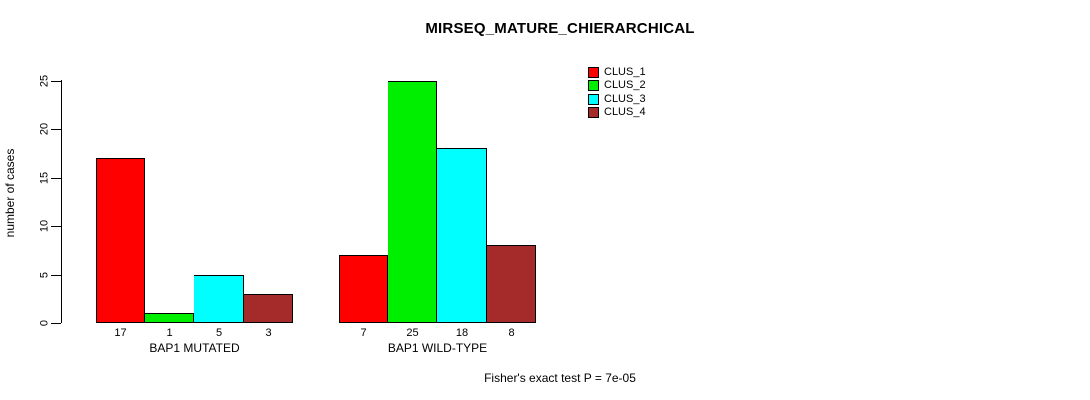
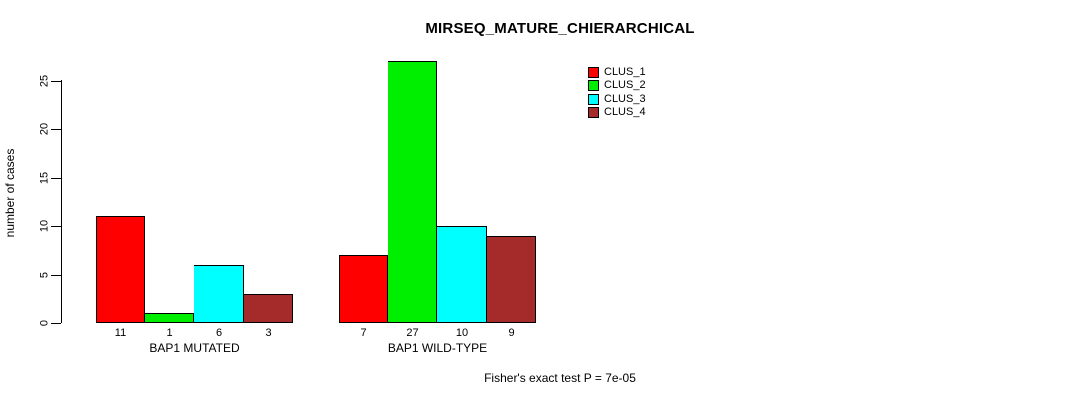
CLUS_1/BAP1 MUTATED: 17 -> 11
CLUS_3/BAP1 MUTATED: 5 -> 6
CLUS_2/BAP1 WILD-TYPE: 25 -> 27
CLUS_3/BAP1 WILD-TYPE: 18 -> 10
CLUS_4/BAP1 WILD-TYPE: 8 -> 9
